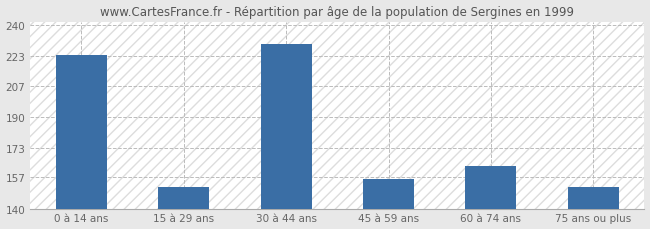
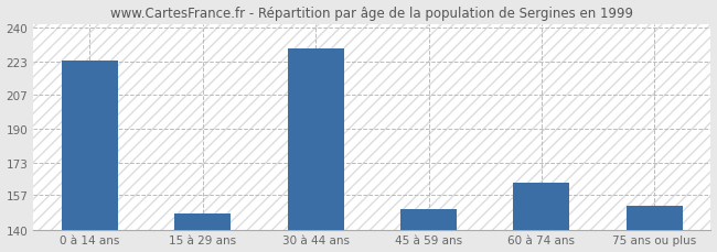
15 à 29 ans: 152 -> 148
45 à 59 ans: 156 -> 150
